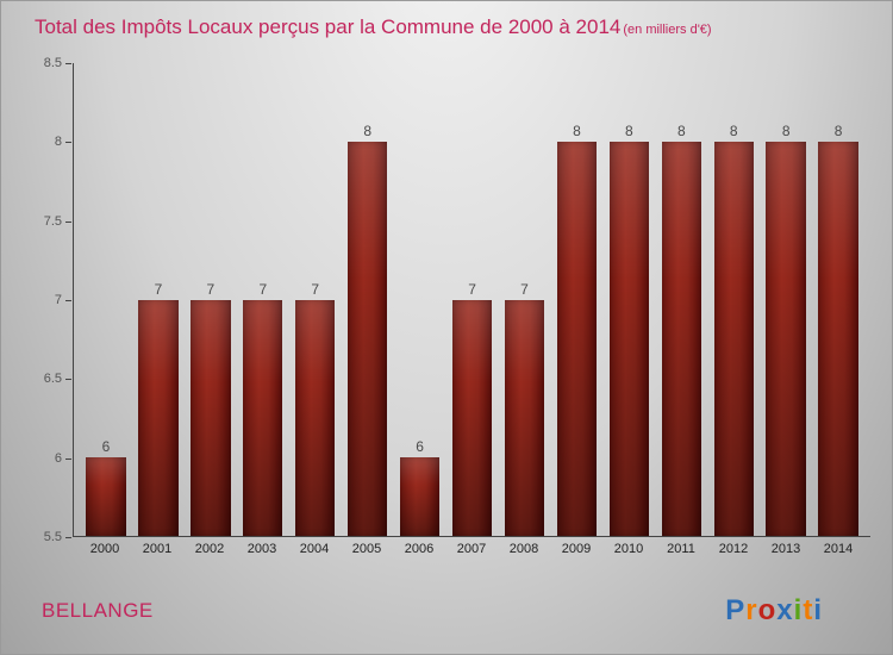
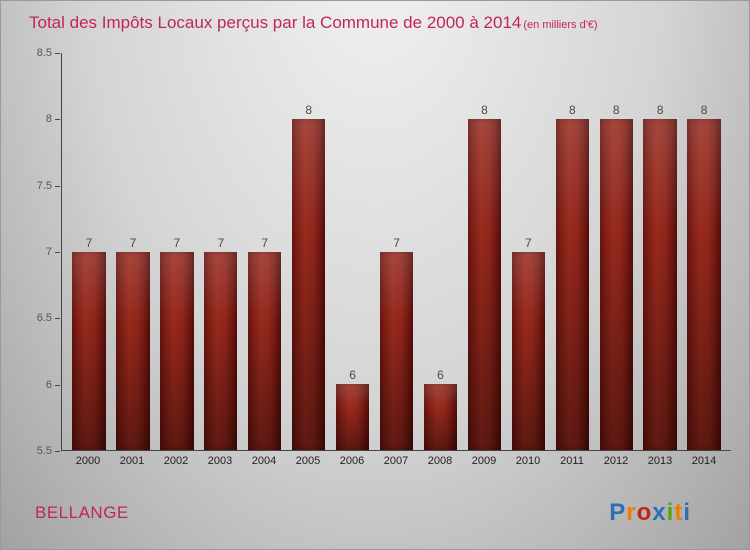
2000: 6 -> 7
2008: 7 -> 6
2010: 8 -> 7
